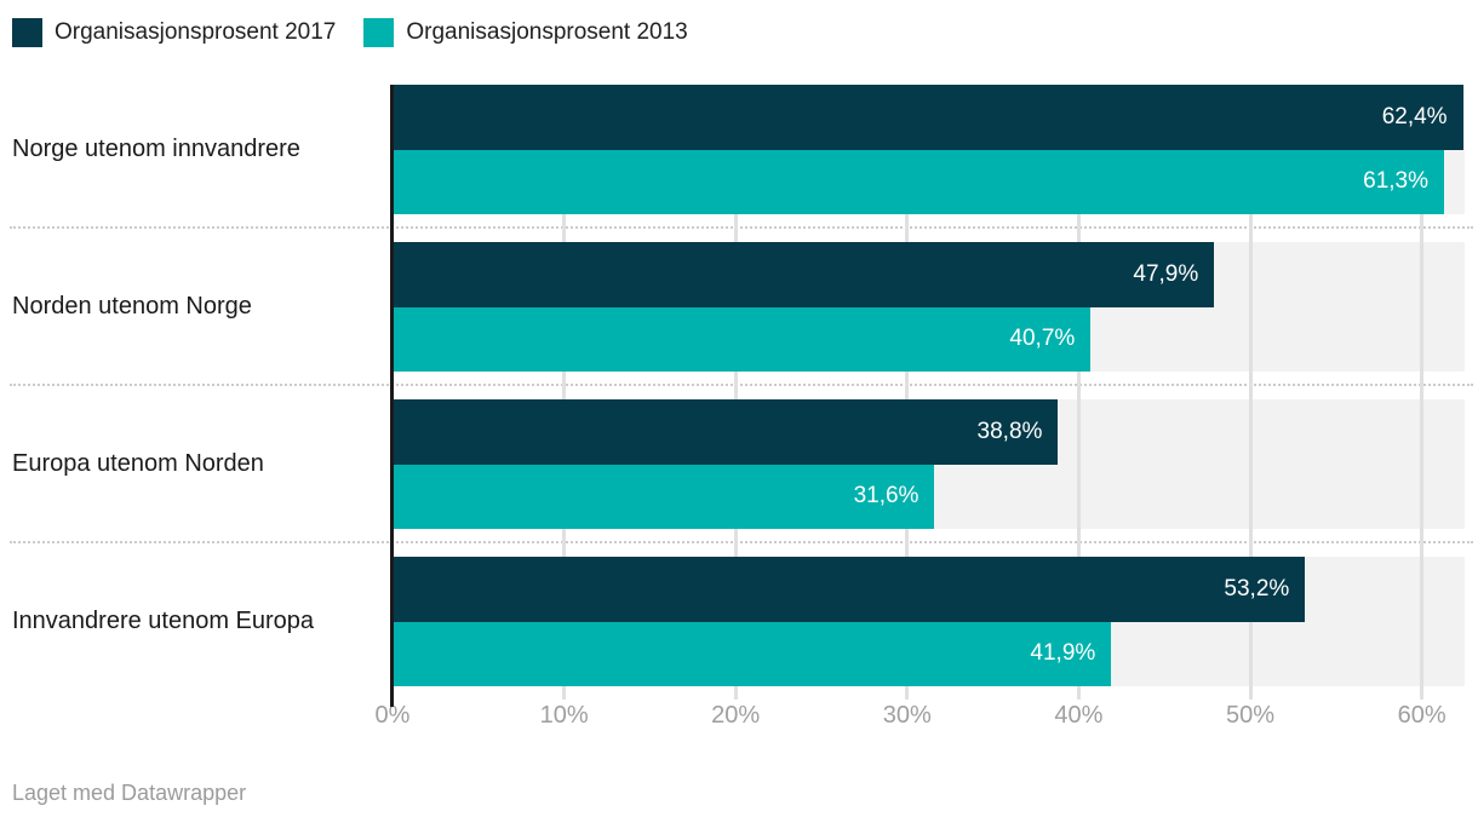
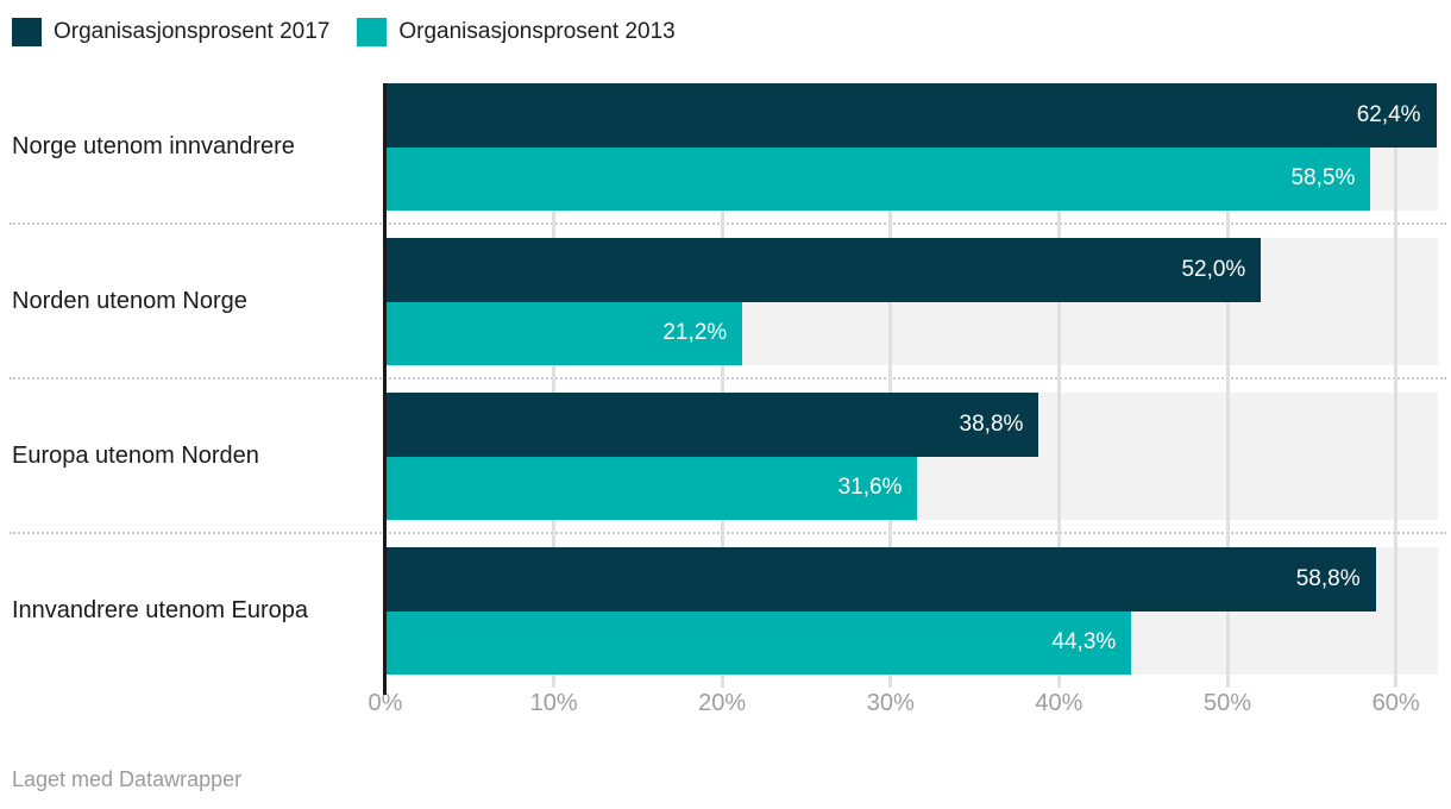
Organisasjonsprosent 2013/Norge utenom innvandrere: 61,3% -> 58,5%
Organisasjonsprosent 2017/Norden utenom Norge: 47,9% -> 52,0%
Organisasjonsprosent 2013/Norden utenom Norge: 40,7% -> 21,2%
Organisasjonsprosent 2017/Innvandrere utenom Europa: 53,2% -> 58,8%
Organisasjonsprosent 2013/Innvandrere utenom Europa: 41,9% -> 44,3%
